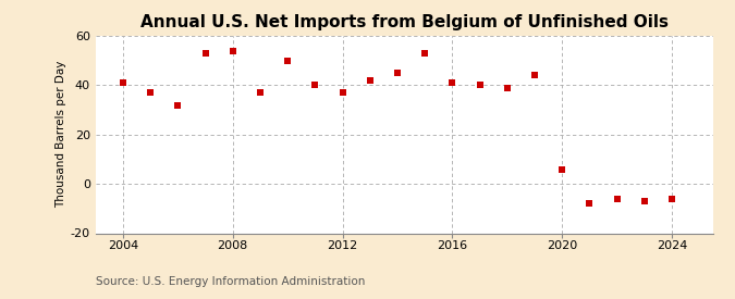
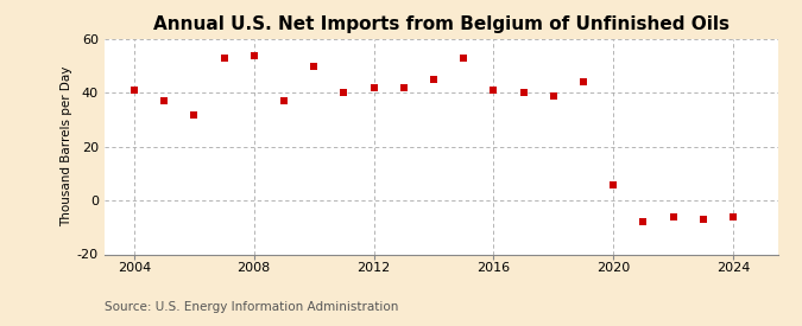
2012: 37 -> 42
